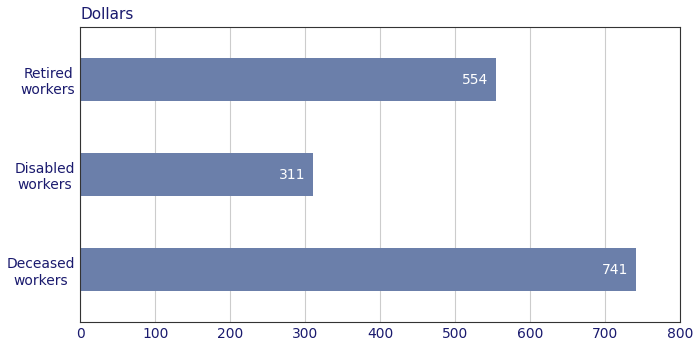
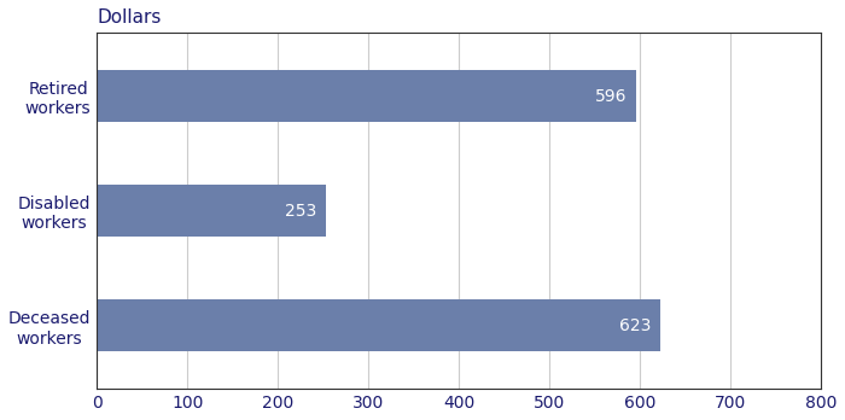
Retired workers: 554 -> 596
Disabled workers: 311 -> 253
Deceased workers: 741 -> 623
